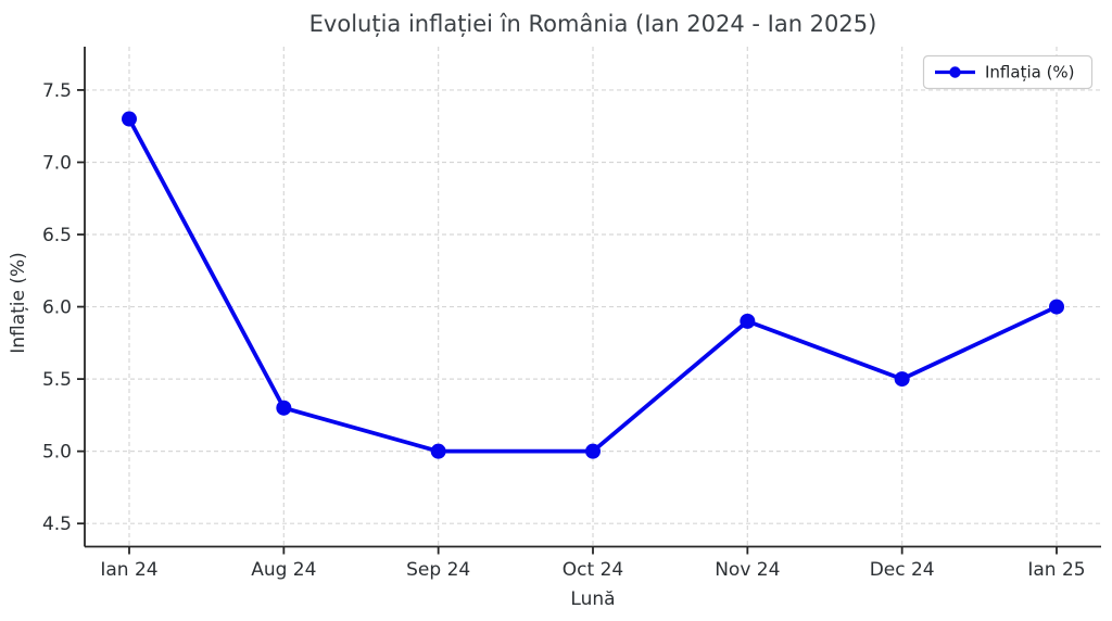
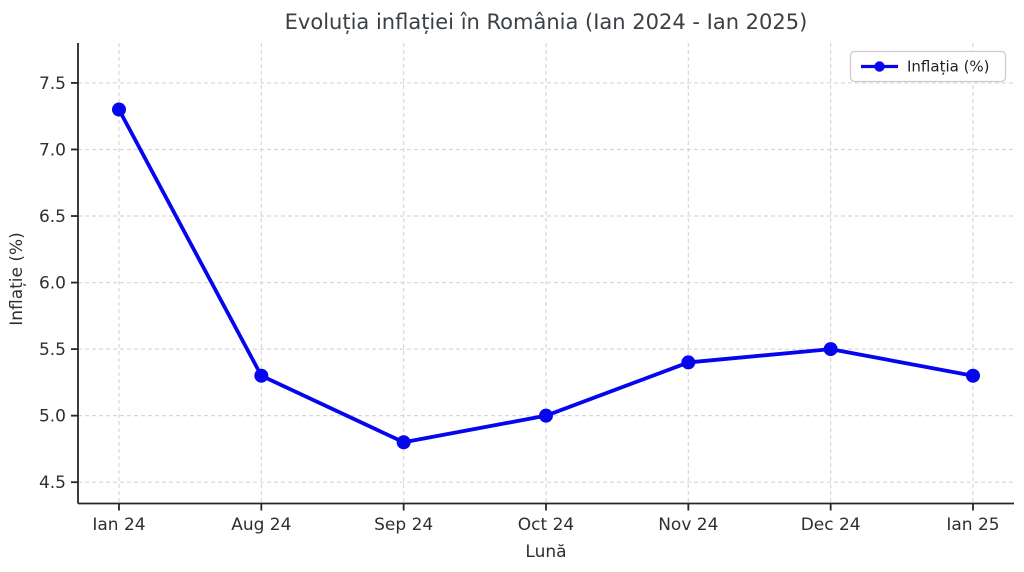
Sep 24: 5.0 -> 4.8
Nov 24: 5.9 -> 5.4
Ian 25: 6.0 -> 5.3
